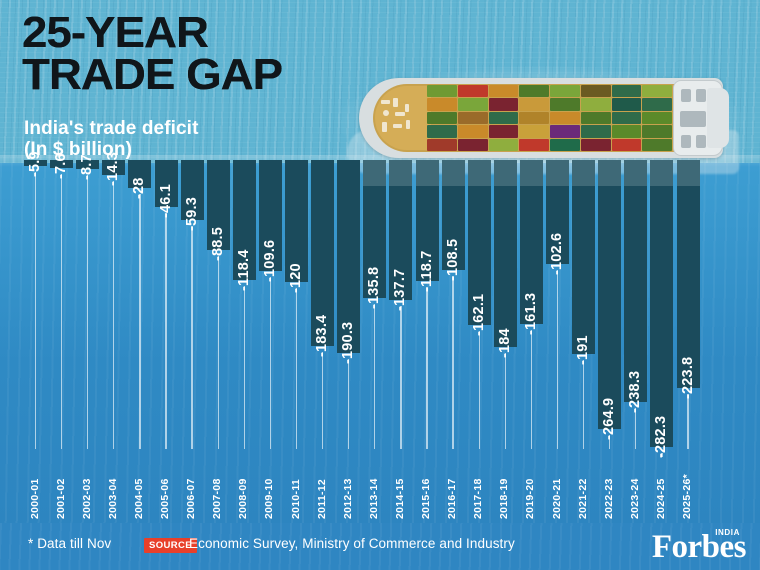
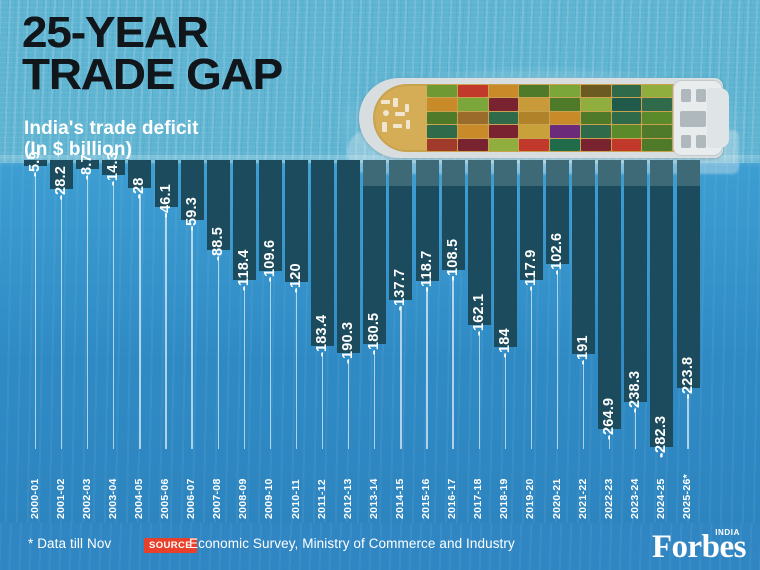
2001-02: -7.6 -> -28.2
2013-14: -135.8 -> -180.5
2019-20: -161.3 -> -117.9
